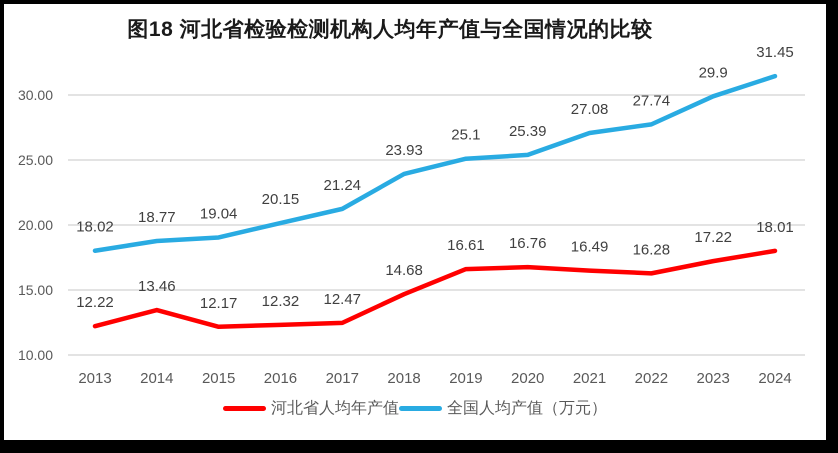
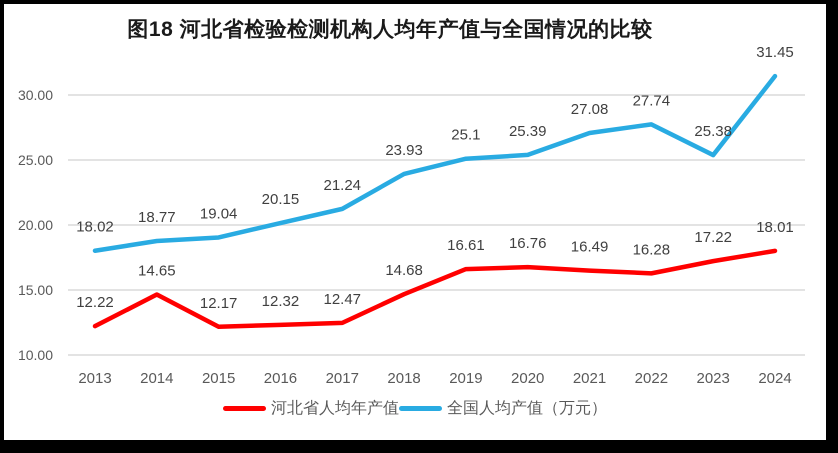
河北省人均年产值/2014: 13.46 -> 14.65
全国人均产值（万元）/2023: 29.9 -> 25.38
